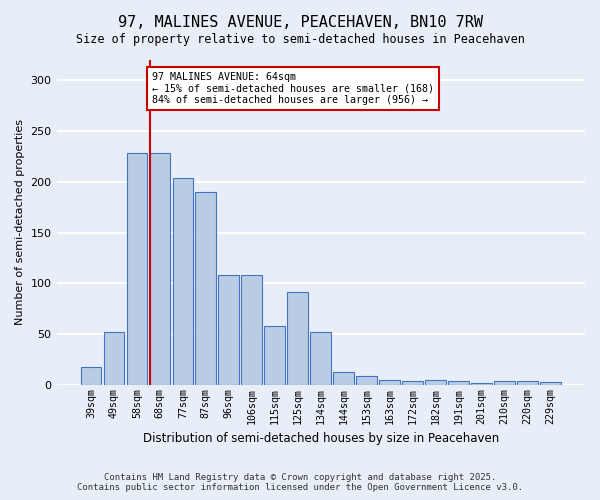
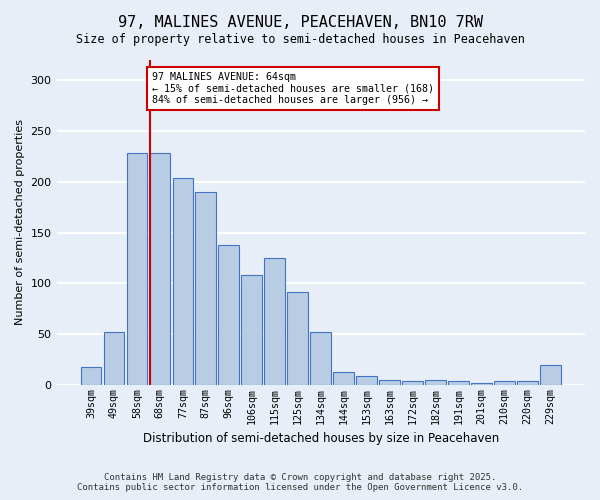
96sqm: 108 -> 138
115sqm: 58 -> 125
229sqm: 3 -> 20
